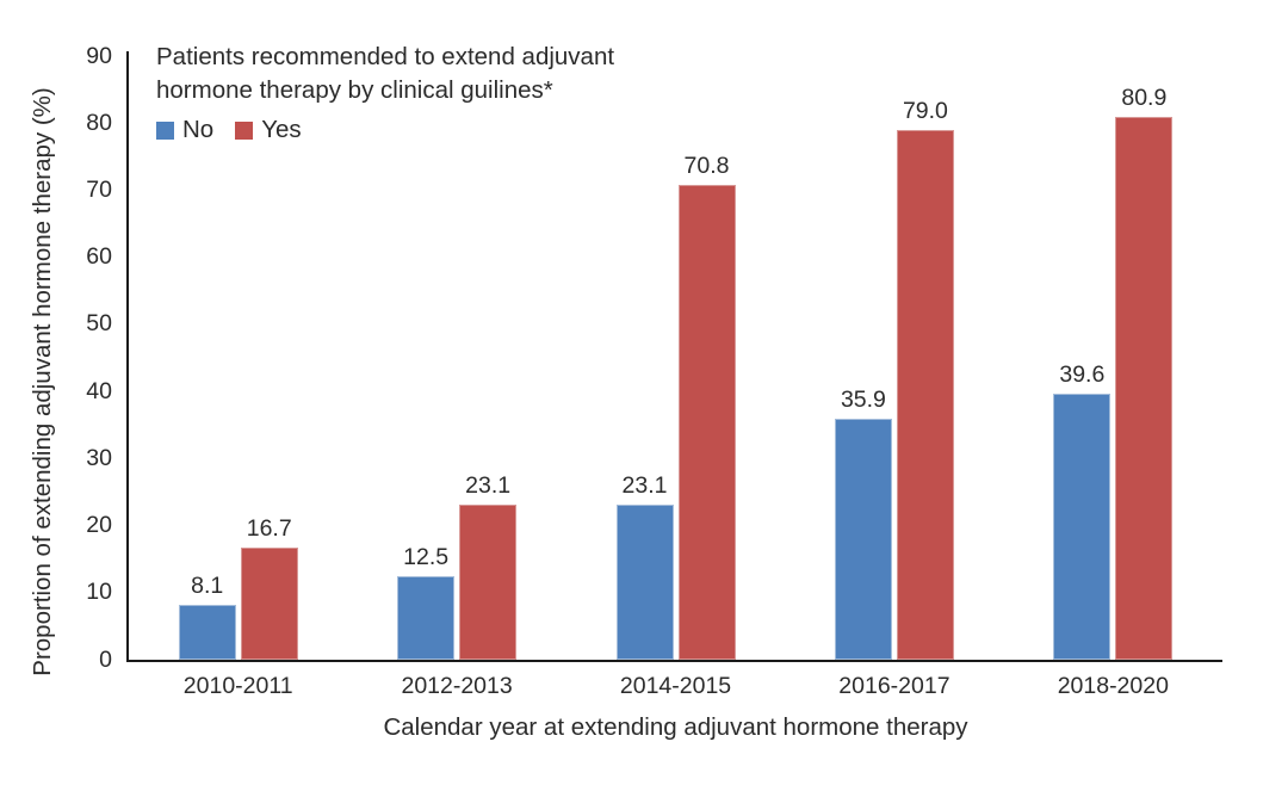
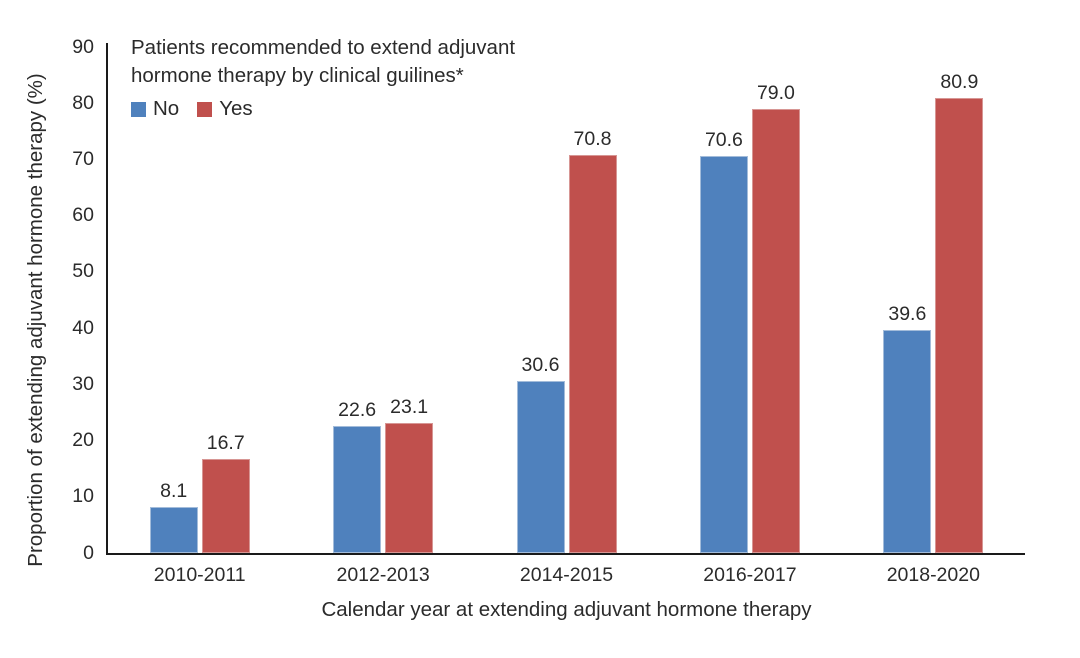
No/2012-2013: 12.5 -> 22.6
No/2014-2015: 23.1 -> 30.6
No/2016-2017: 35.9 -> 70.6
